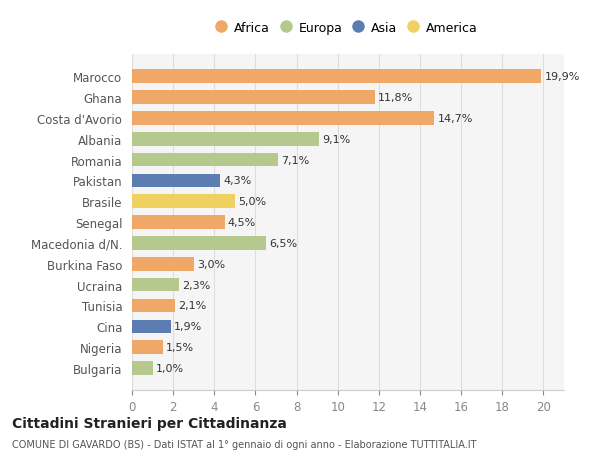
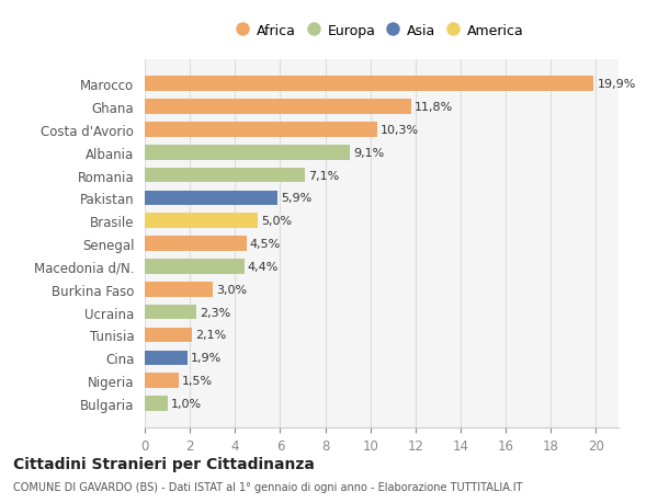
Costa d'Avorio: 14,7% -> 10,3%
Pakistan: 4,3% -> 5,9%
Macedonia d/N.: 6,5% -> 4,4%
